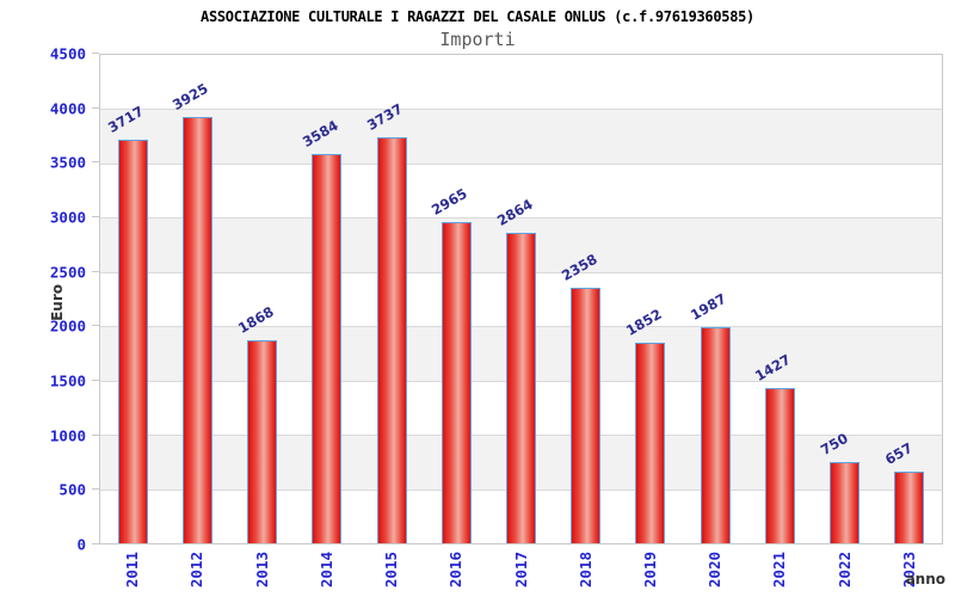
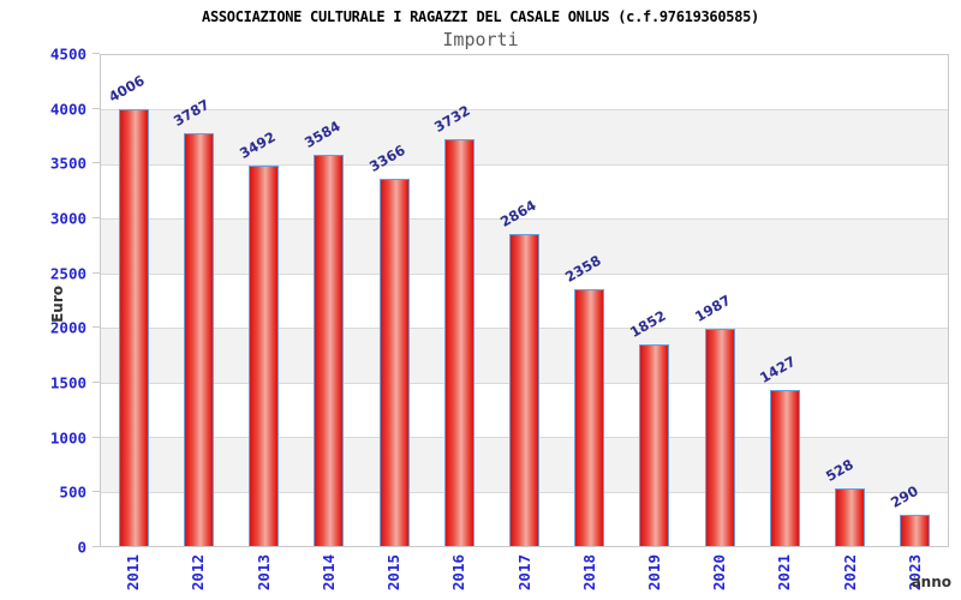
2011: 3717 -> 4006
2012: 3925 -> 3787
2013: 1868 -> 3492
2015: 3737 -> 3366
2016: 2965 -> 3732
2022: 750 -> 528
2023: 657 -> 290
